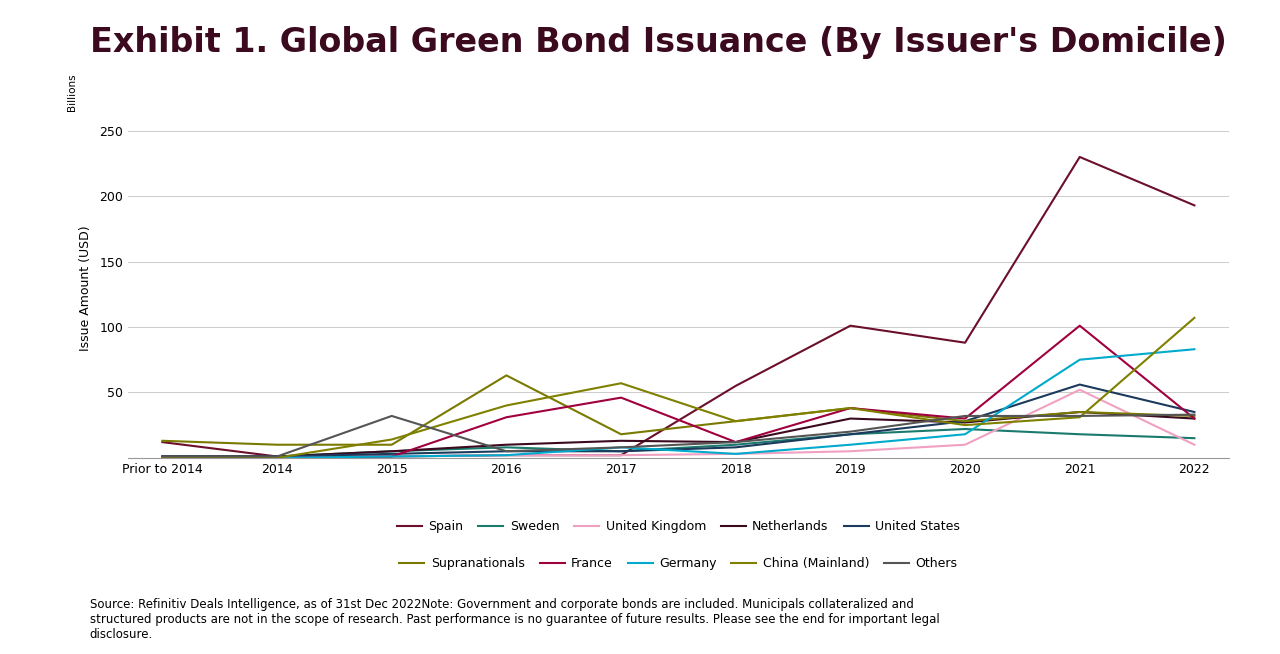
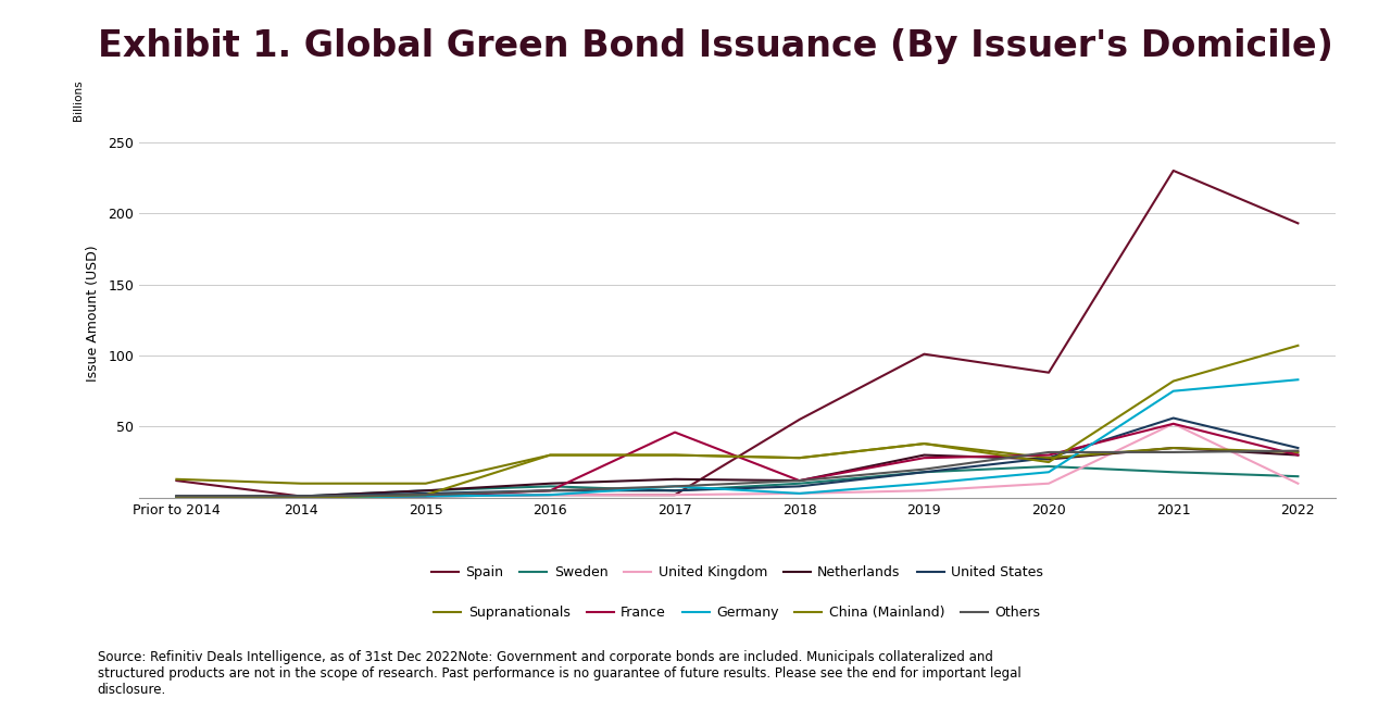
China (Mainland)/2015: 14 -> 2
Others/2015: 32 -> 2
Supranationals/2016: 63 -> 30
France/2016: 31 -> 5
China (Mainland)/2016: 40 -> 30
Supranationals/2017: 18 -> 30
China (Mainland)/2017: 57 -> 30
France/2019: 38 -> 28
France/2021: 101 -> 52
China (Mainland)/2021: 31 -> 82
